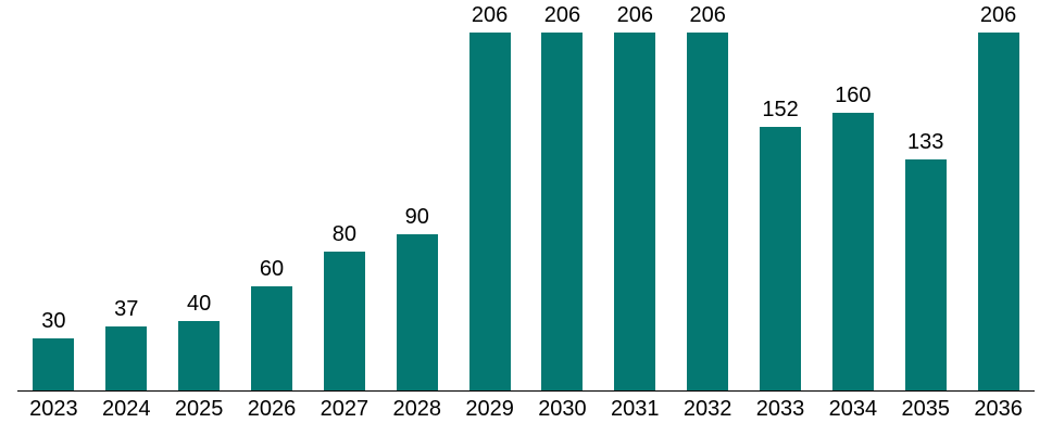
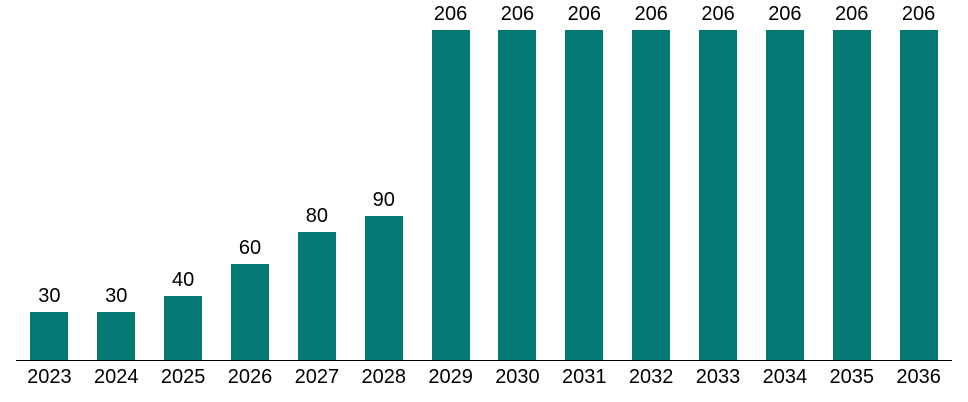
2024: 37 -> 30
2033: 152 -> 206
2034: 160 -> 206
2035: 133 -> 206
